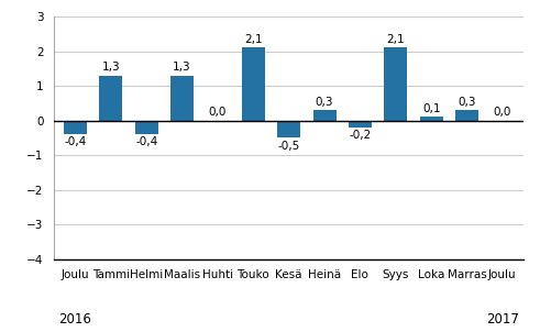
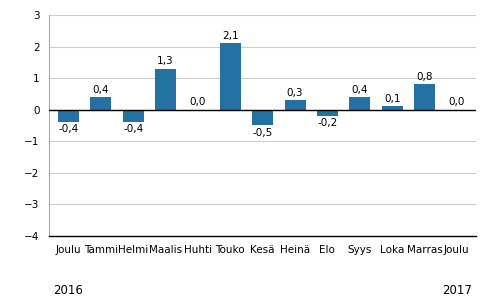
Tammi: 1,3 -> 0,4
Syys: 2,1 -> 0,4
Marras: 0,3 -> 0,8
